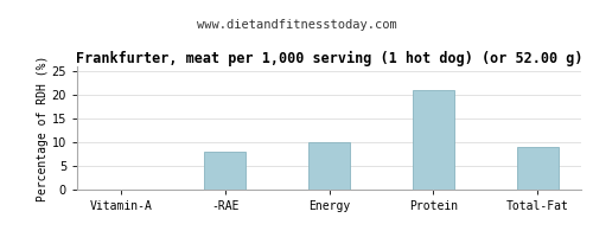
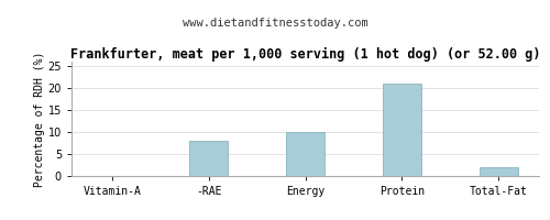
Total-Fat: 9.0 -> 1.9
